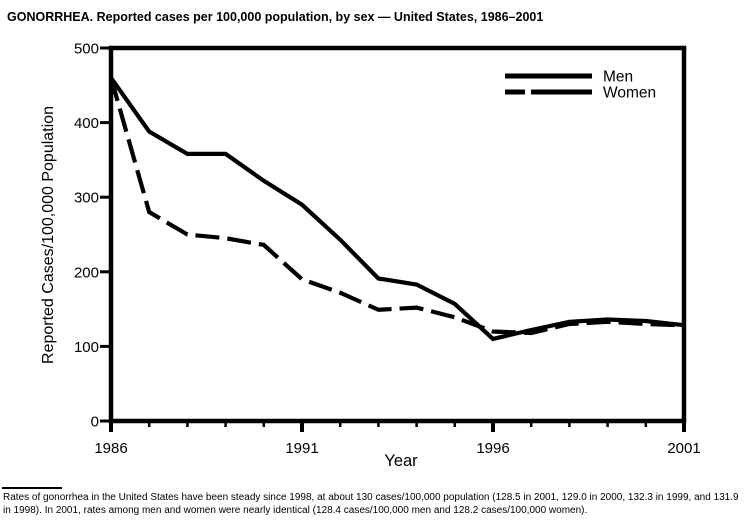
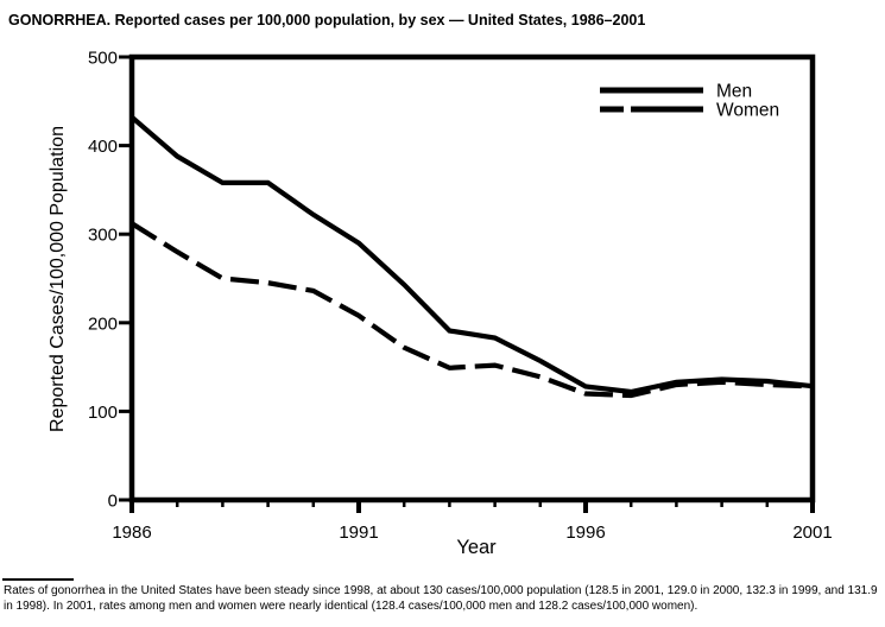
Men/1986: 460 -> 430
Women/1986: 460 -> 310
Women/1991: 190 -> 210
Men/1996: 110 -> 130
